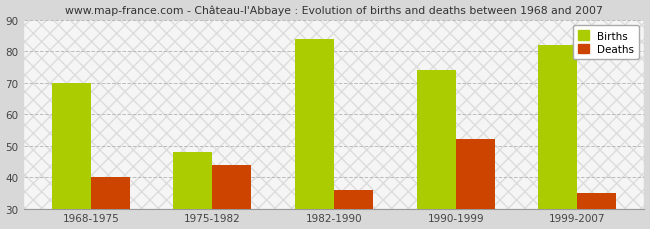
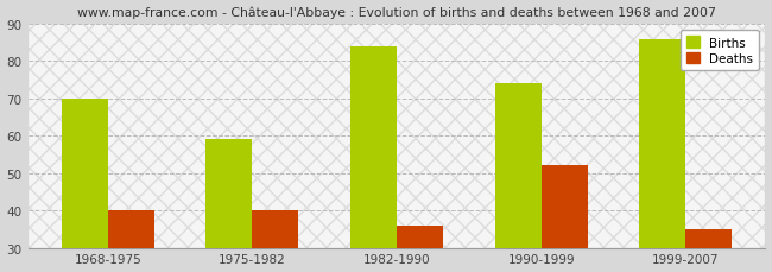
Births/1975-1982: 48 -> 59
Deaths/1975-1982: 44 -> 40
Births/1999-2007: 82 -> 86
